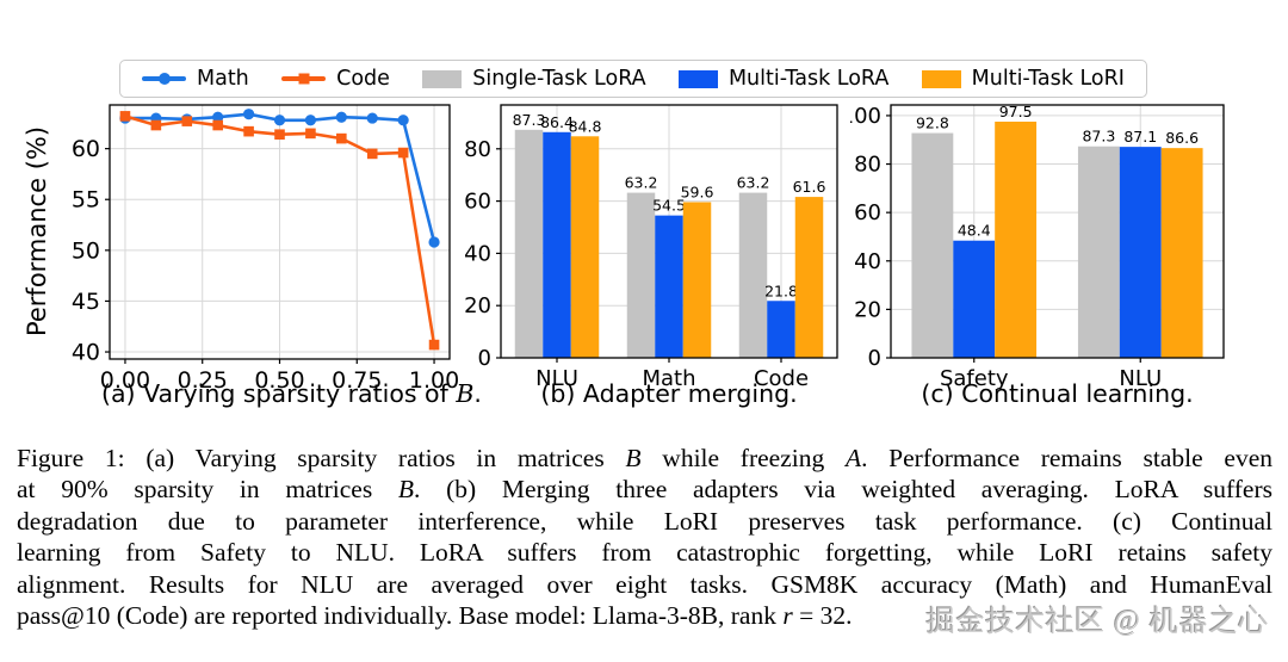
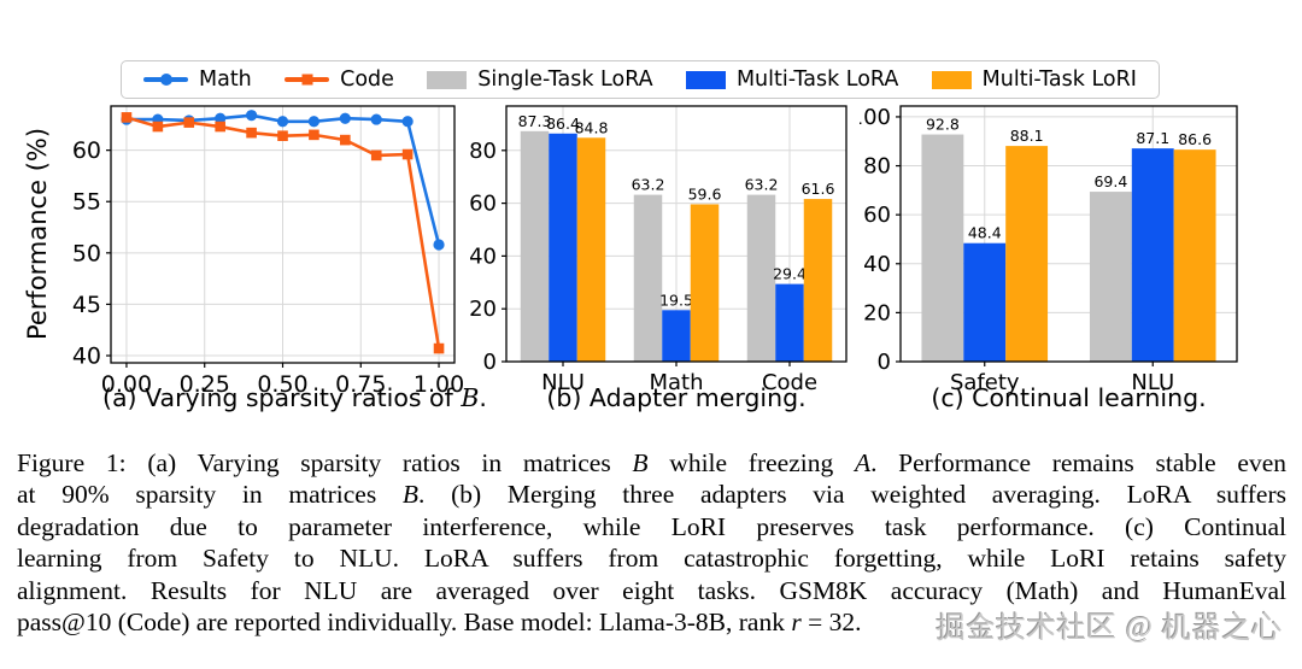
(b) Adapter merging./Multi-Task LoRA/Math: 54.5 -> 19.5
(b) Adapter merging./Multi-Task LoRA/Code: 21.8 -> 29.4
(c) Continual learning./Multi-Task LoRI/Safety: 97.5 -> 88.1
(c) Continual learning./Single-Task LoRA/NLU: 87.3 -> 69.4
